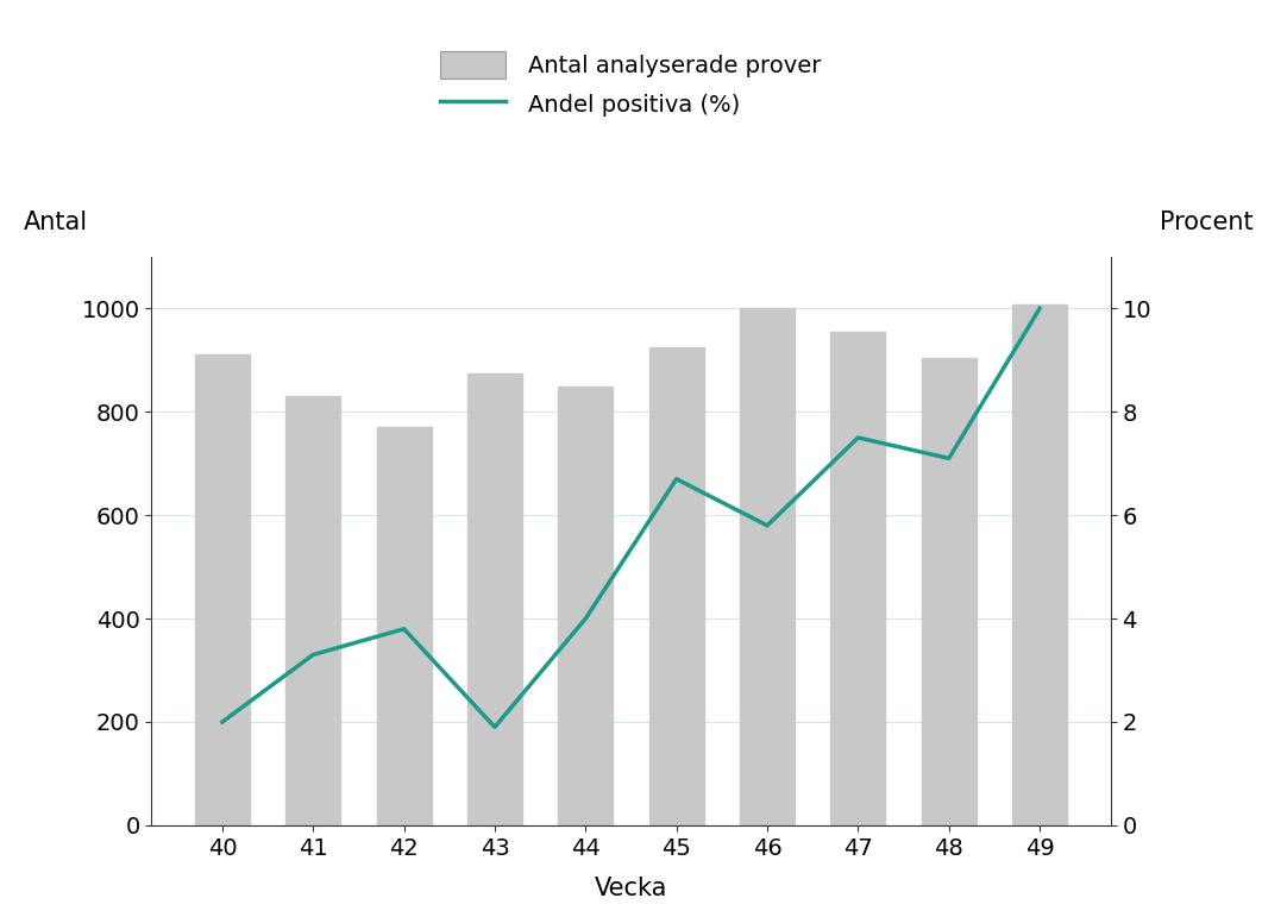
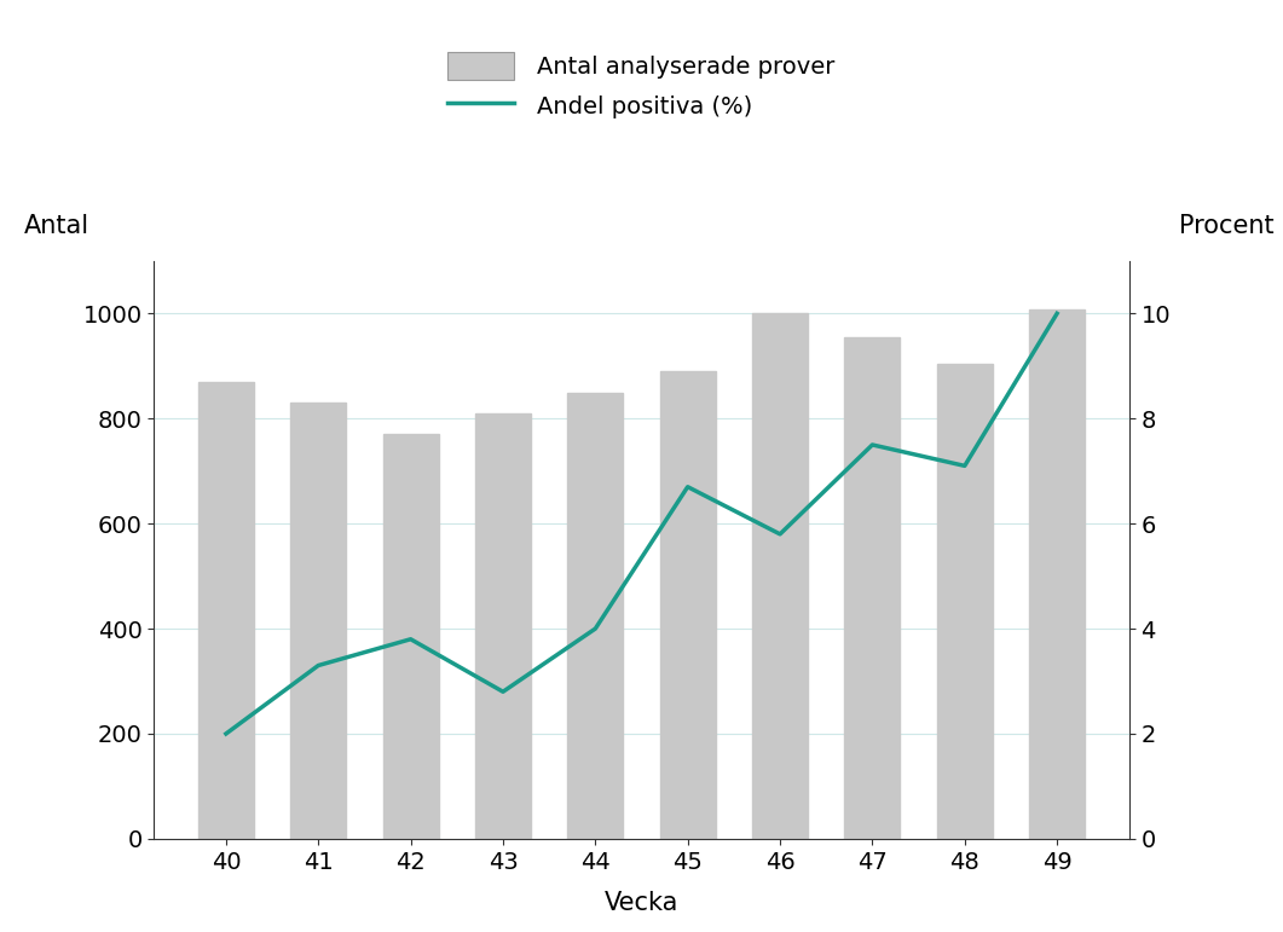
Antal analyserade prover/40: 910 -> 870
Antal analyserade prover/43: 875 -> 810
Andel positiva (%)/43: 1.9 -> 2.8
Antal analyserade prover/45: 925 -> 890
